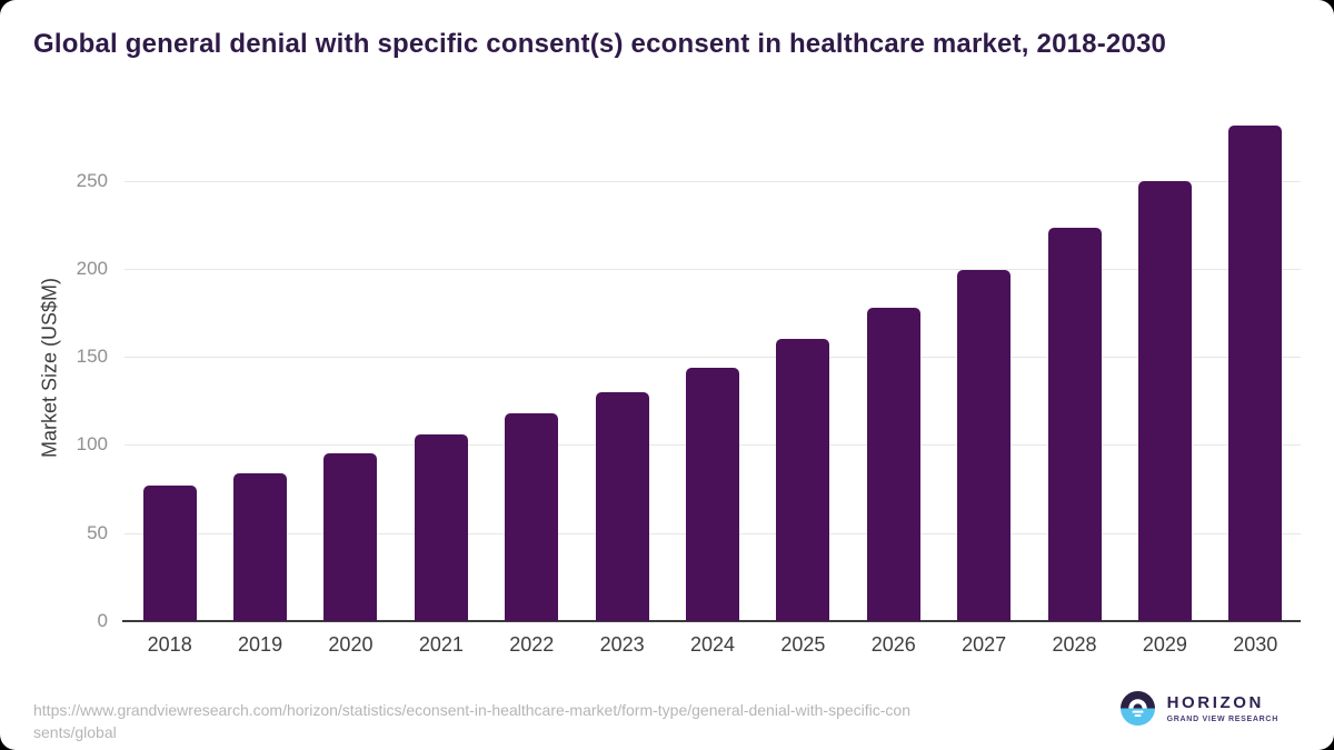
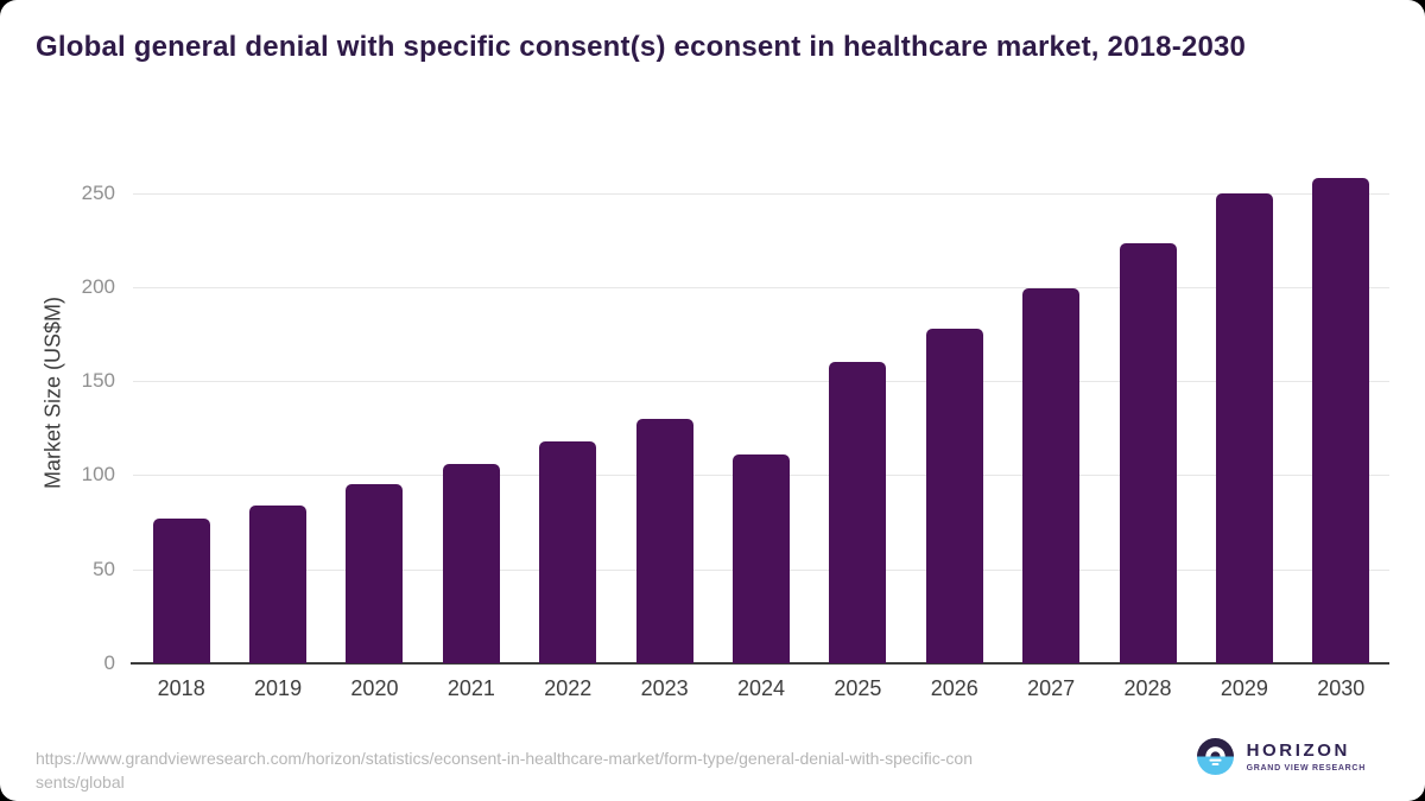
2024: 144 -> 111
2030: 281 -> 258
